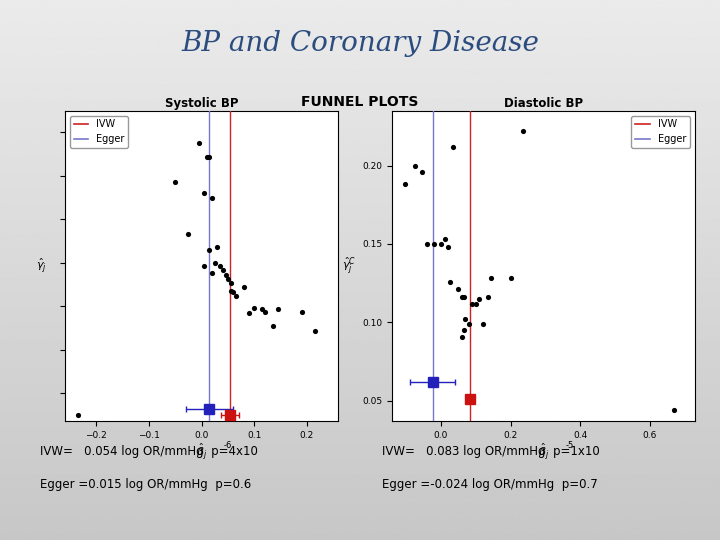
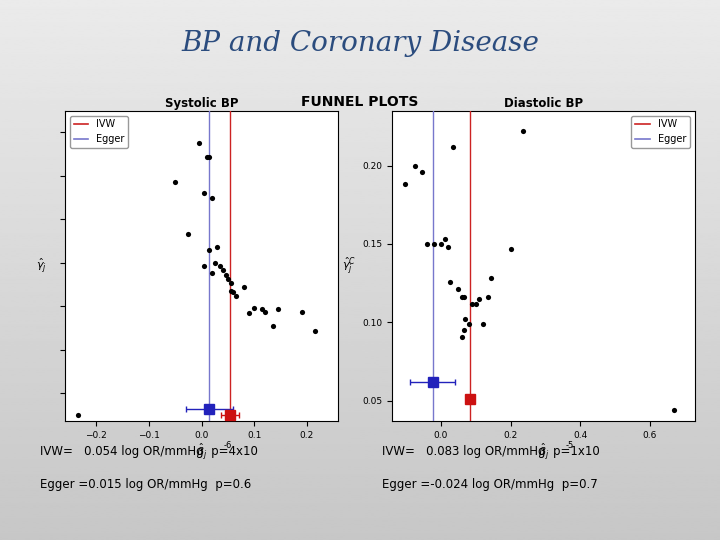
Diastolic BP/0.2: 0.128 -> 0.147
